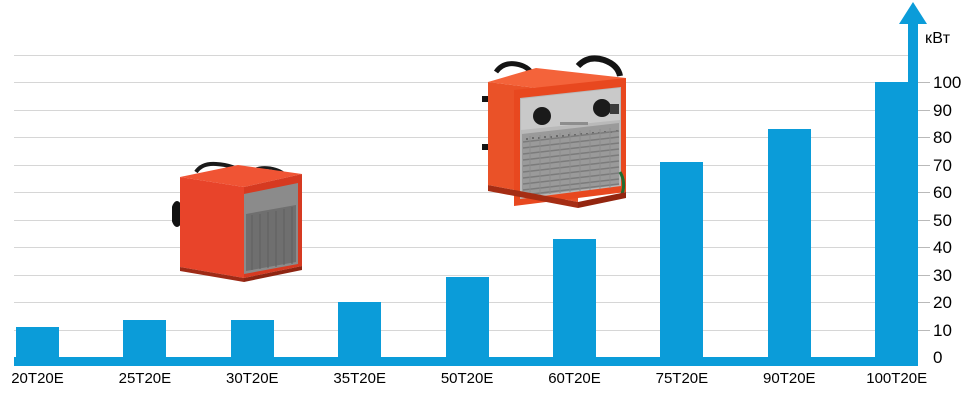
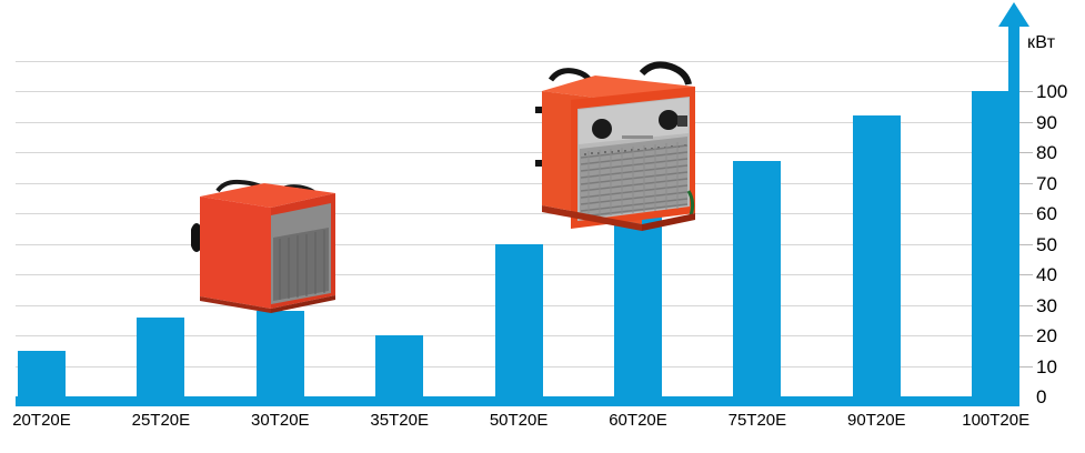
20T20E: 11 -> 15
25T20E: 14 -> 26
30T20E: 14 -> 28
50T20E: 29 -> 50
60T20E: 43 -> 85
75T20E: 71 -> 77
90T20E: 83 -> 92
